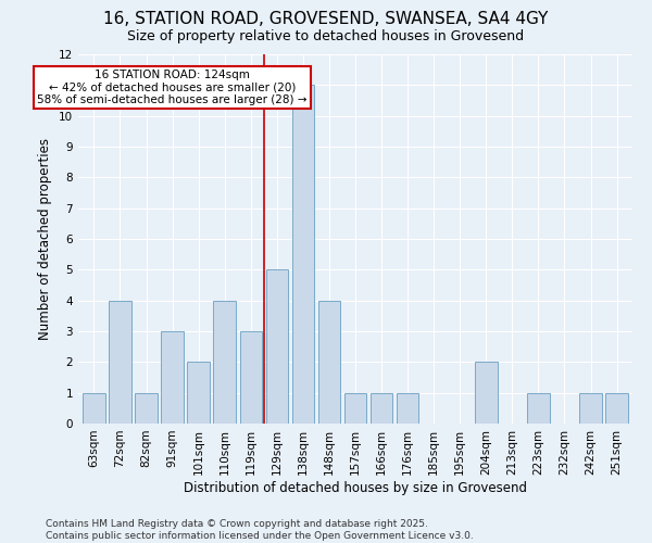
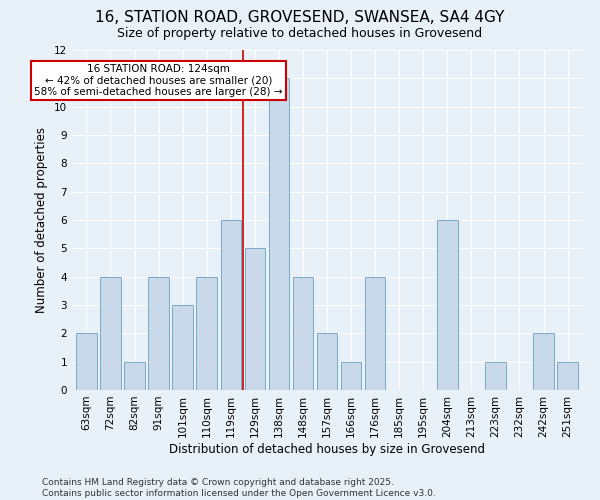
63sqm: 1 -> 2
91sqm: 3 -> 4
101sqm: 2 -> 3
119sqm: 3 -> 6
157sqm: 1 -> 2
176sqm: 1 -> 4
204sqm: 2 -> 6
242sqm: 1 -> 2
